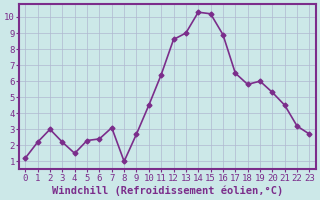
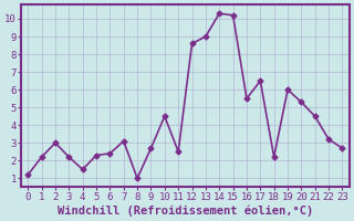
11: 6.4 -> 2.5
16: 8.9 -> 5.5
18: 5.8 -> 2.2
